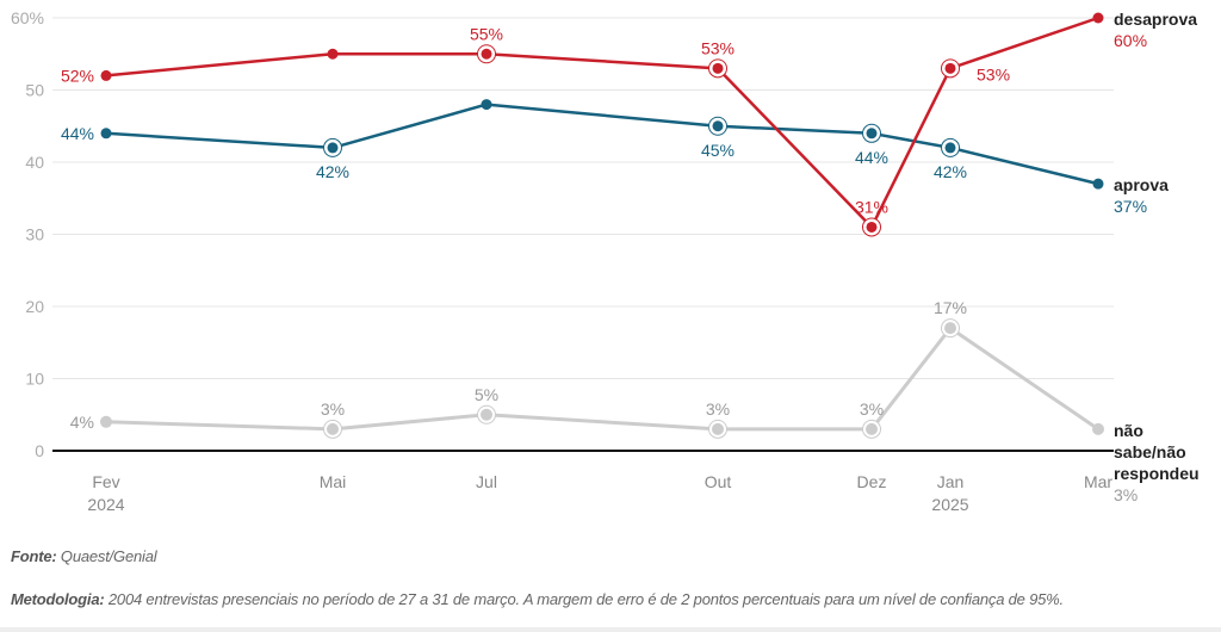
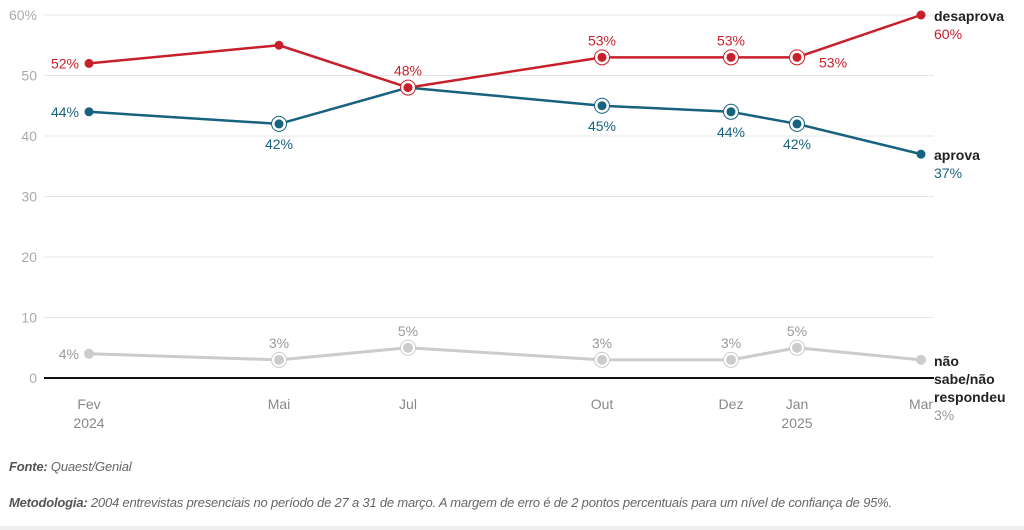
desaprova/Jul: 55% -> 48%
desaprova/Dez: 31% -> 53%
não sabe/não respondeu/Jan 2025: 17% -> 5%
